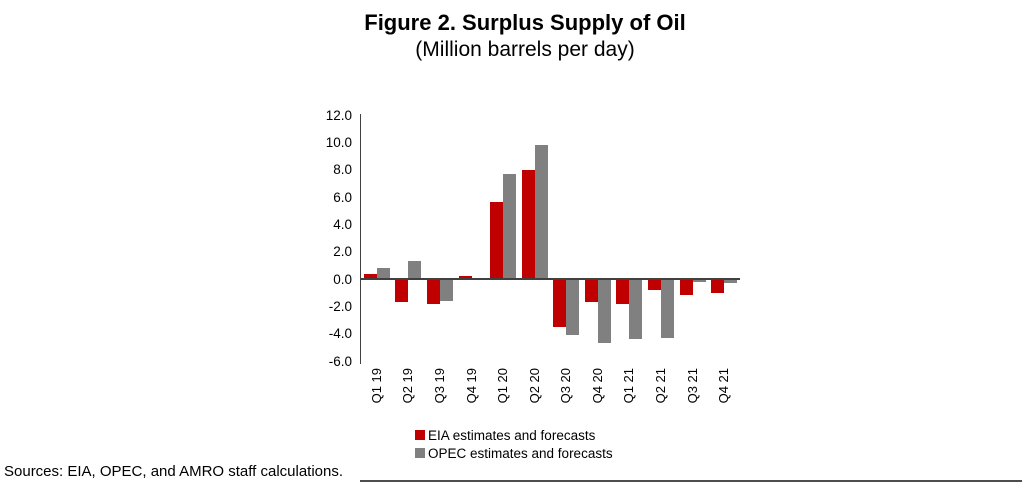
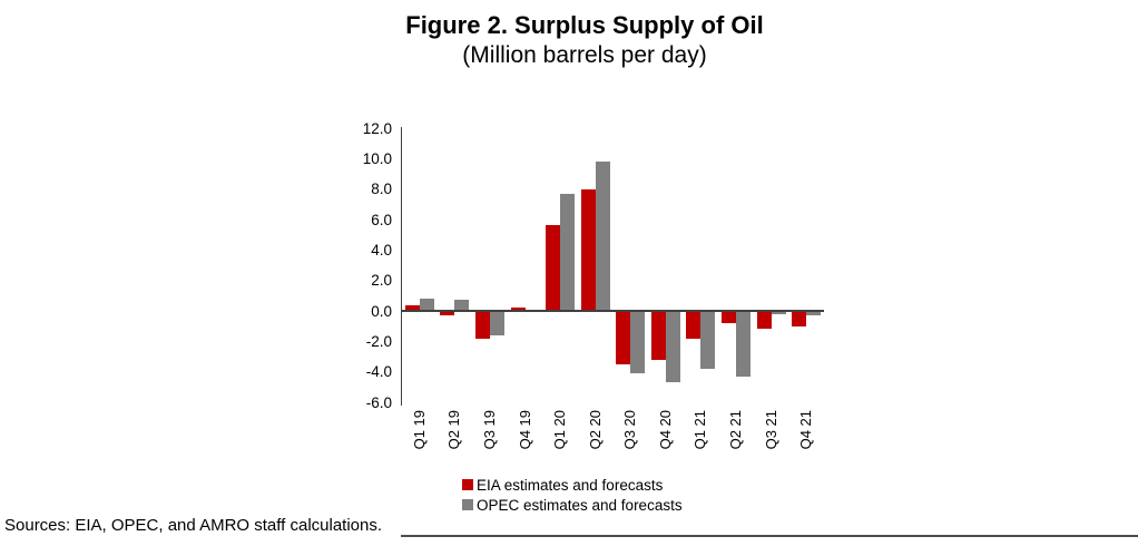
EIA estimates and forecasts/Q2 19: -1.7 -> -0.3
OPEC estimates and forecasts/Q2 19: 1.3 -> 0.7
EIA estimates and forecasts/Q4 20: -1.7 -> -3.2
OPEC estimates and forecasts/Q1 21: -4.4 -> -3.8
